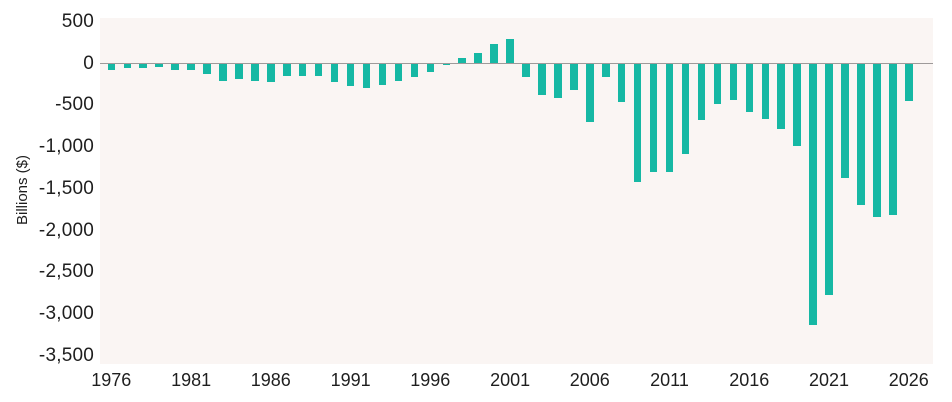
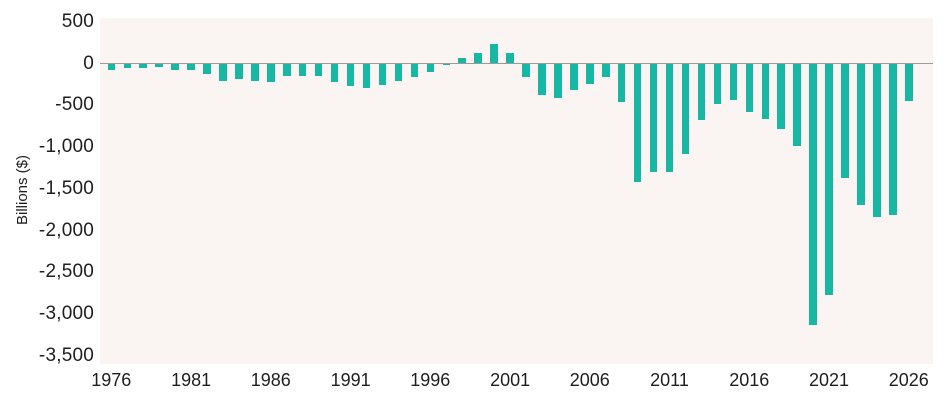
2001: 300 -> 100
2006: -700 -> -200
